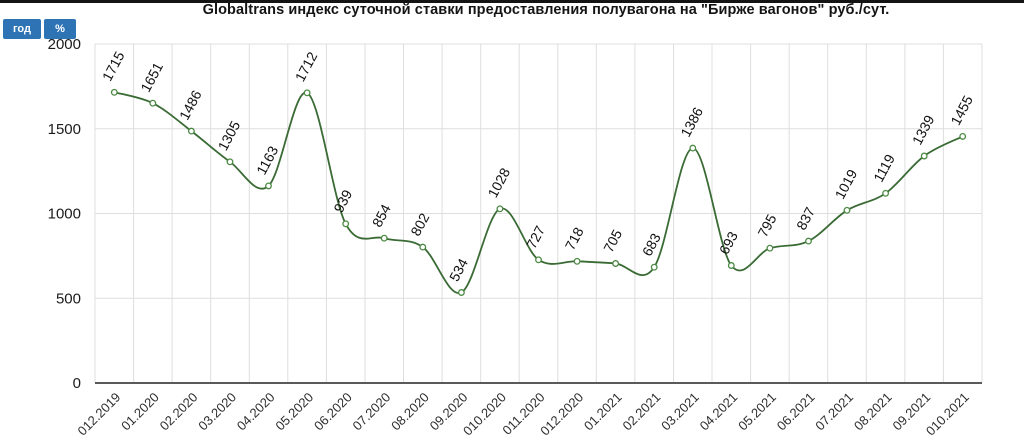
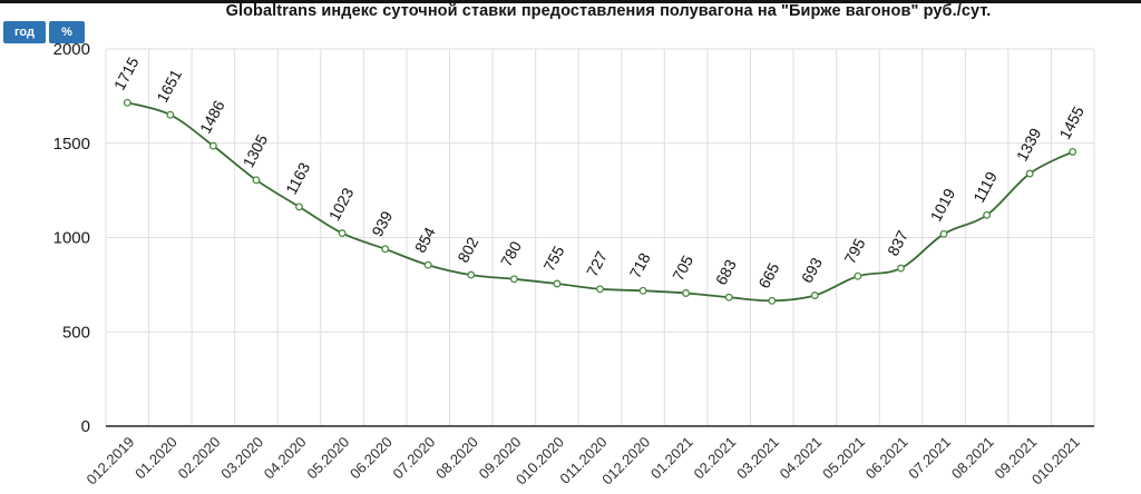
05.2020: 1712 -> 1023
09.2020: 534 -> 780
010.2020: 1028 -> 755
03.2021: 1386 -> 665
